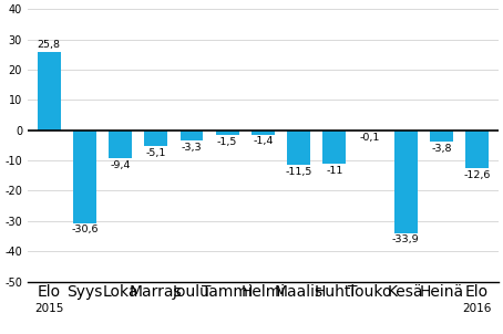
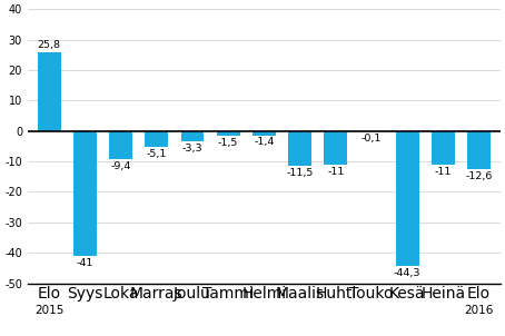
Syys: -30,6 -> -41
Kesä: -33,9 -> -44,3
Heinä: -3,8 -> -11
